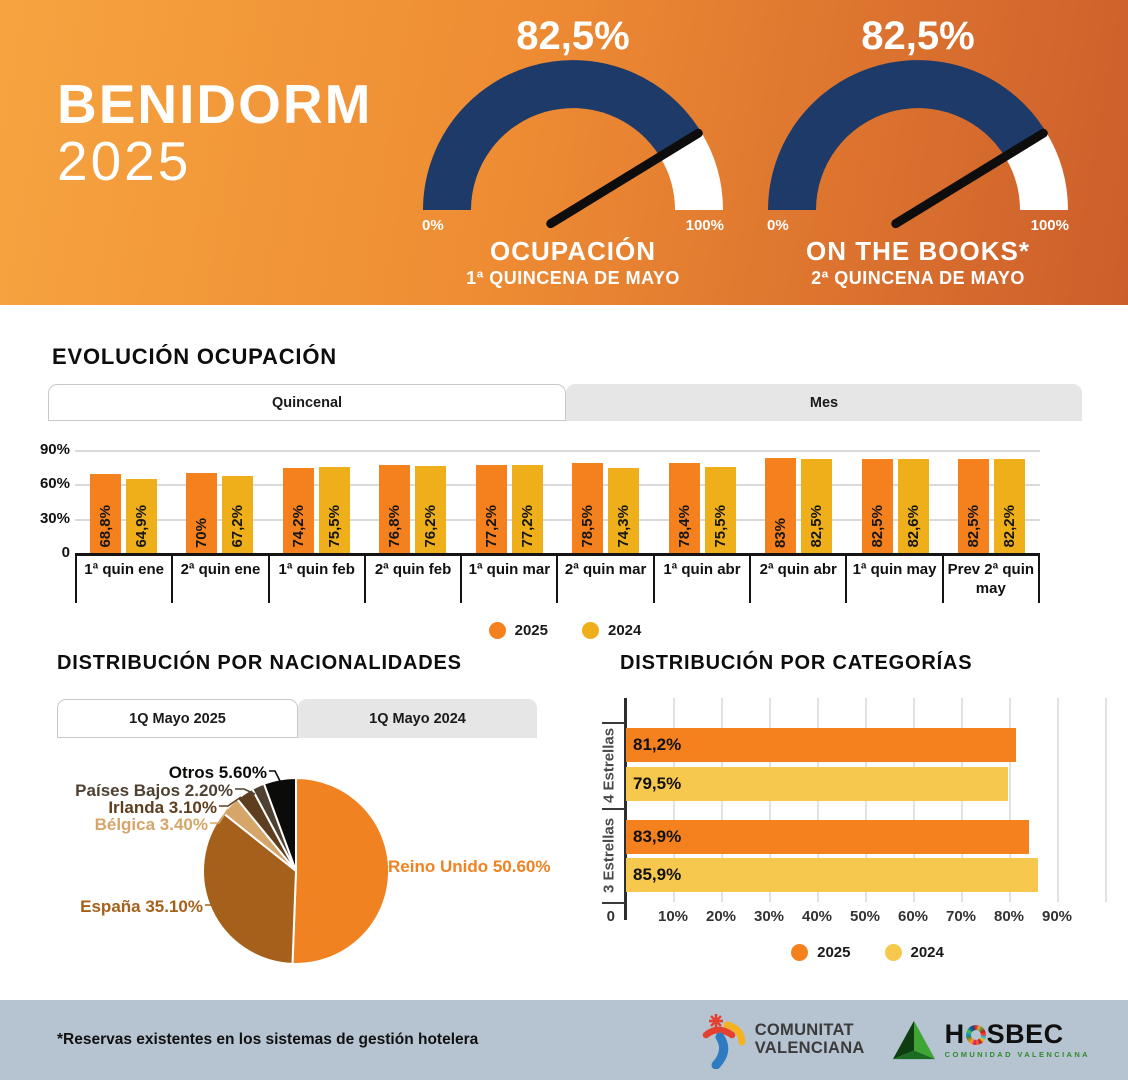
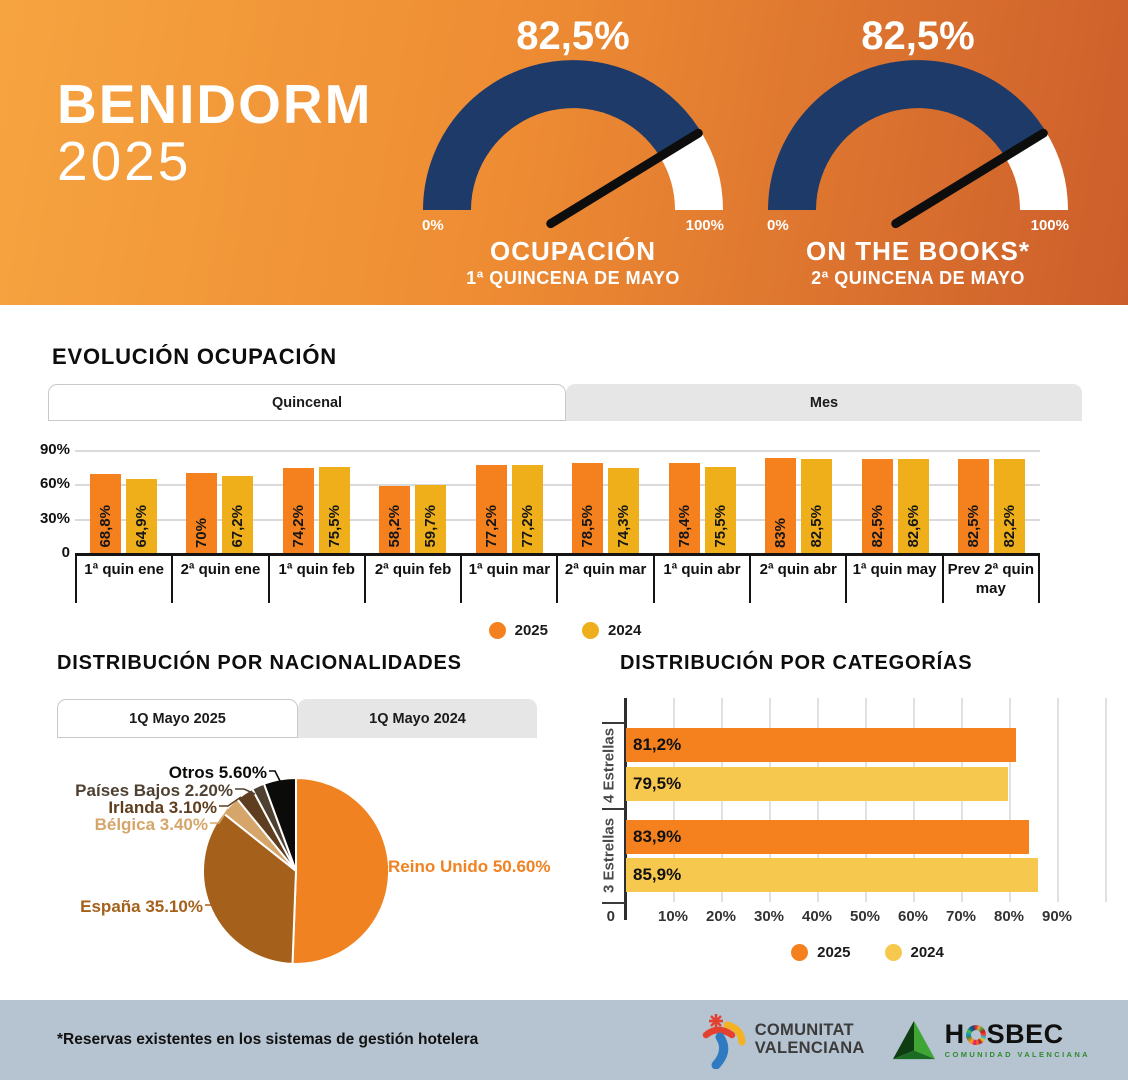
EVOLUCIÓN OCUPACIÓN/2025/2ª quin feb: 76,8% -> 58,2%
EVOLUCIÓN OCUPACIÓN/2024/2ª quin feb: 76,2% -> 59,7%
